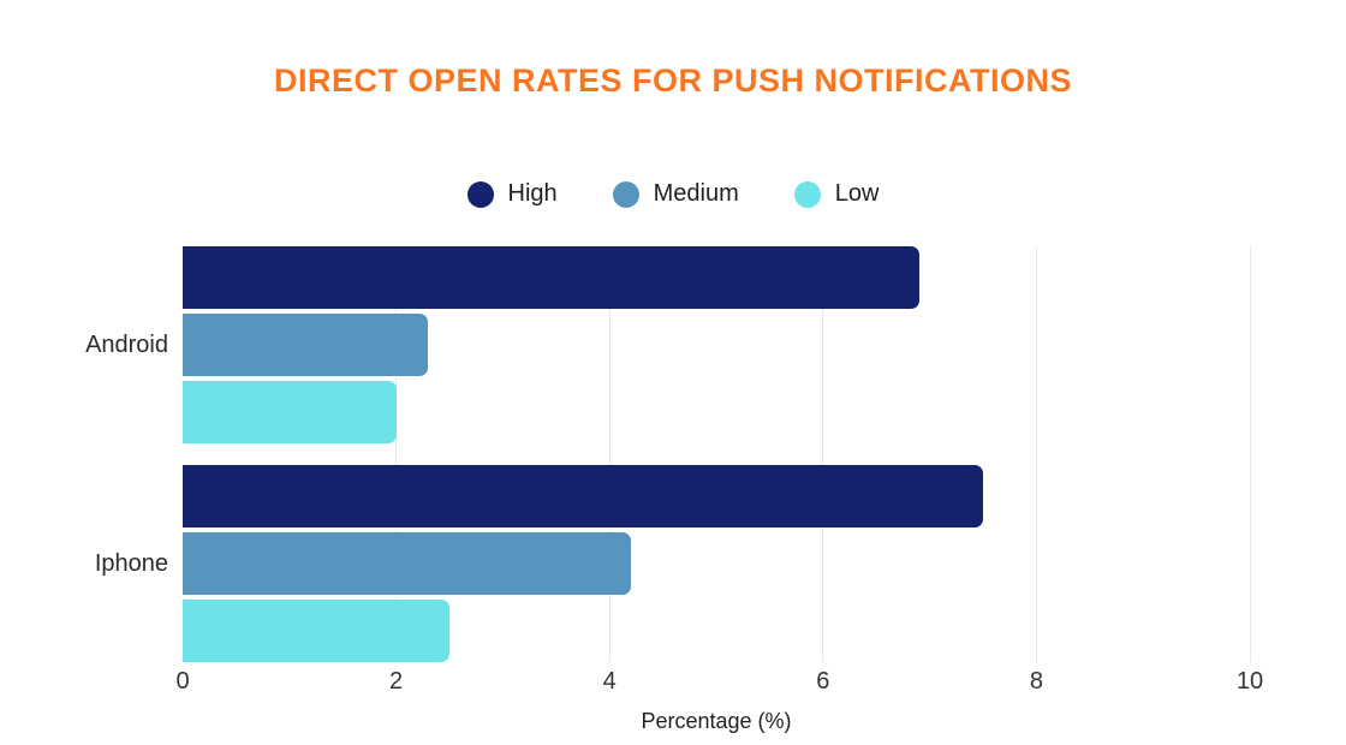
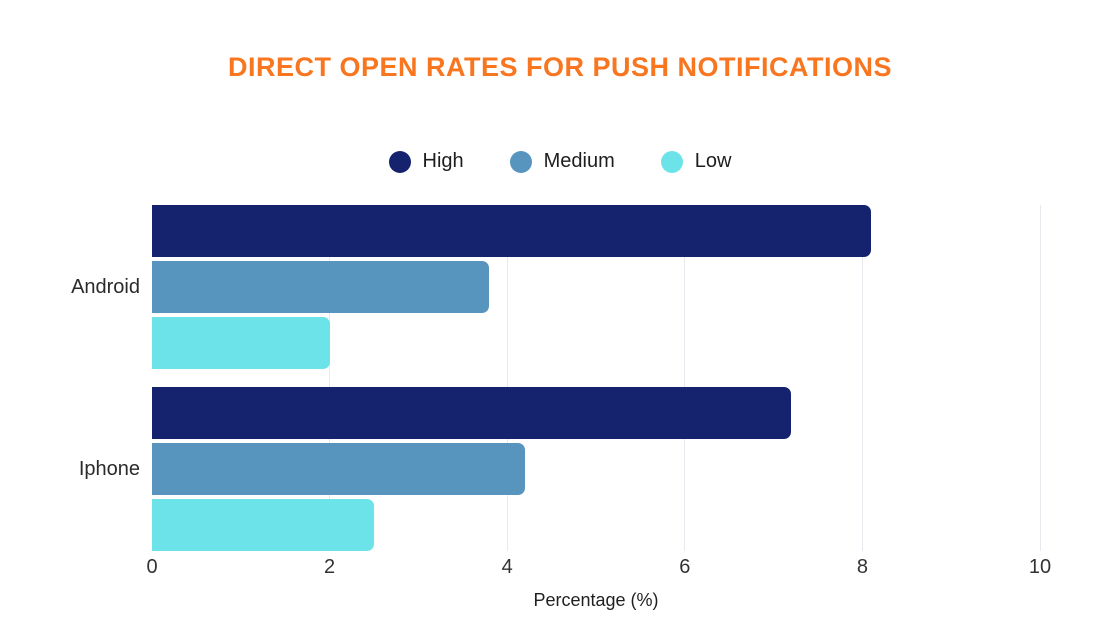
High/Android: 6.9 -> 8.1
Medium/Android: 2.3 -> 3.8
High/Iphone: 7.5 -> 7.2
